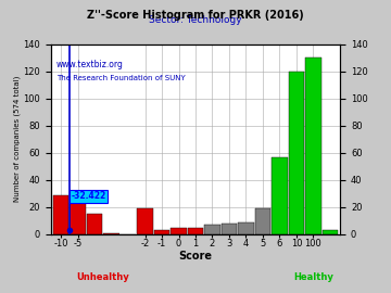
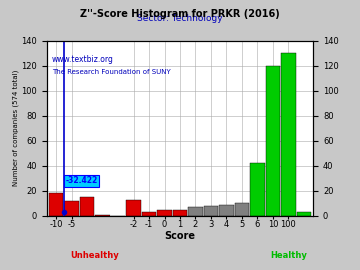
-10: 29 -> 18
-5: 23 -> 12
-2: 19 -> 13
5: 19 -> 10
6: 57 -> 42
